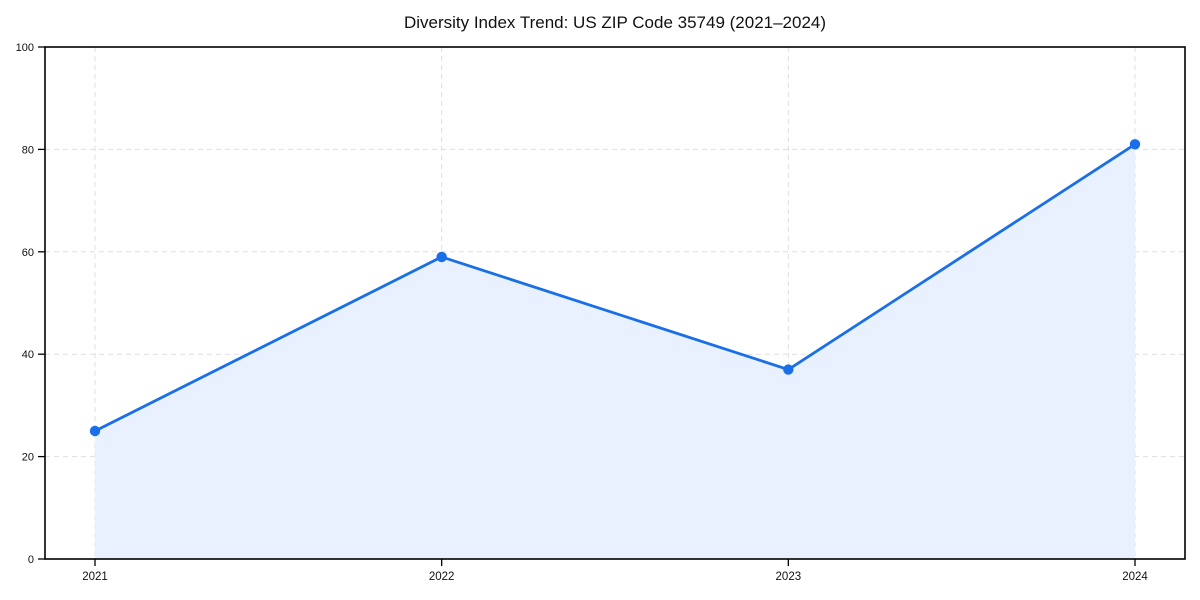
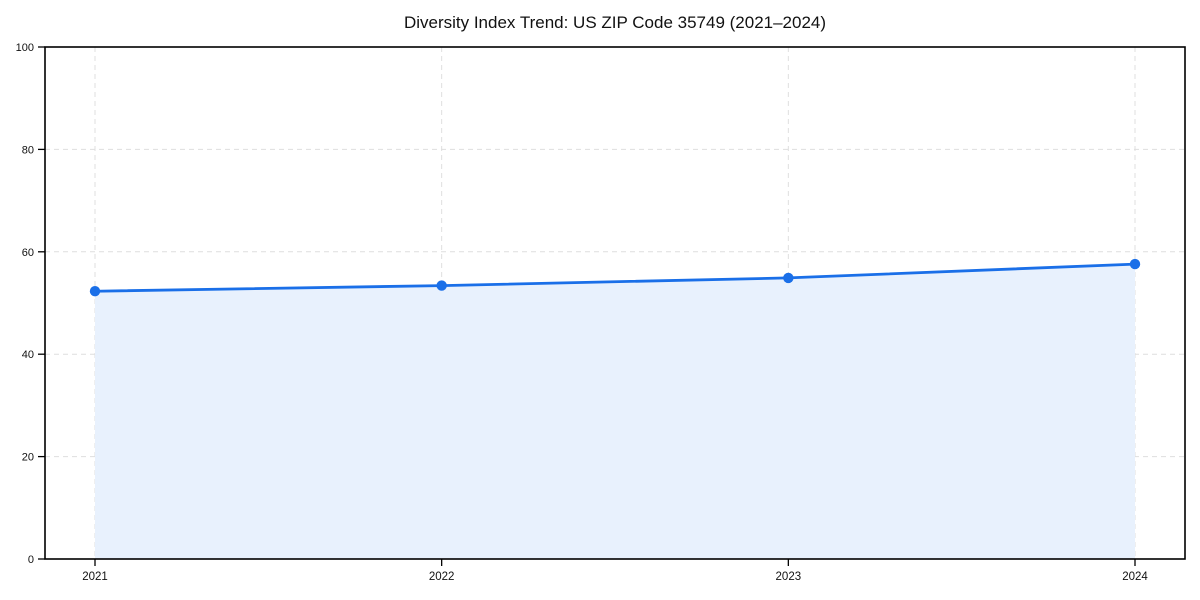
2021: 25 -> 52
2022: 59 -> 53
2023: 37 -> 55
2024: 81 -> 58
